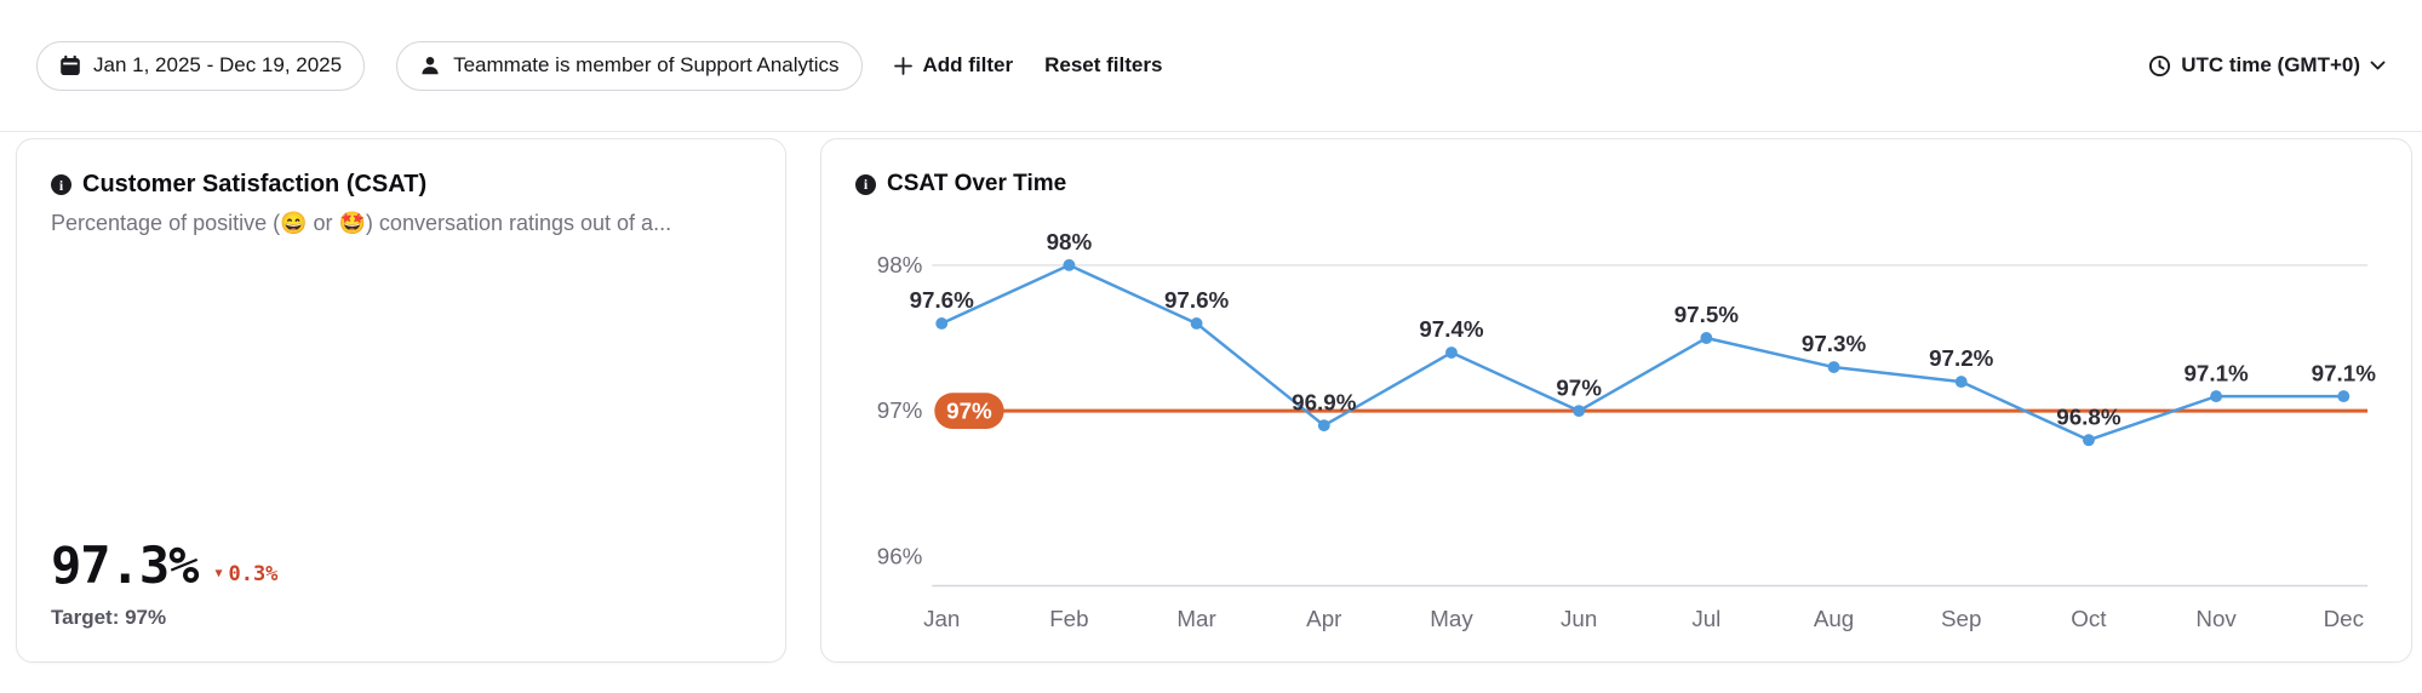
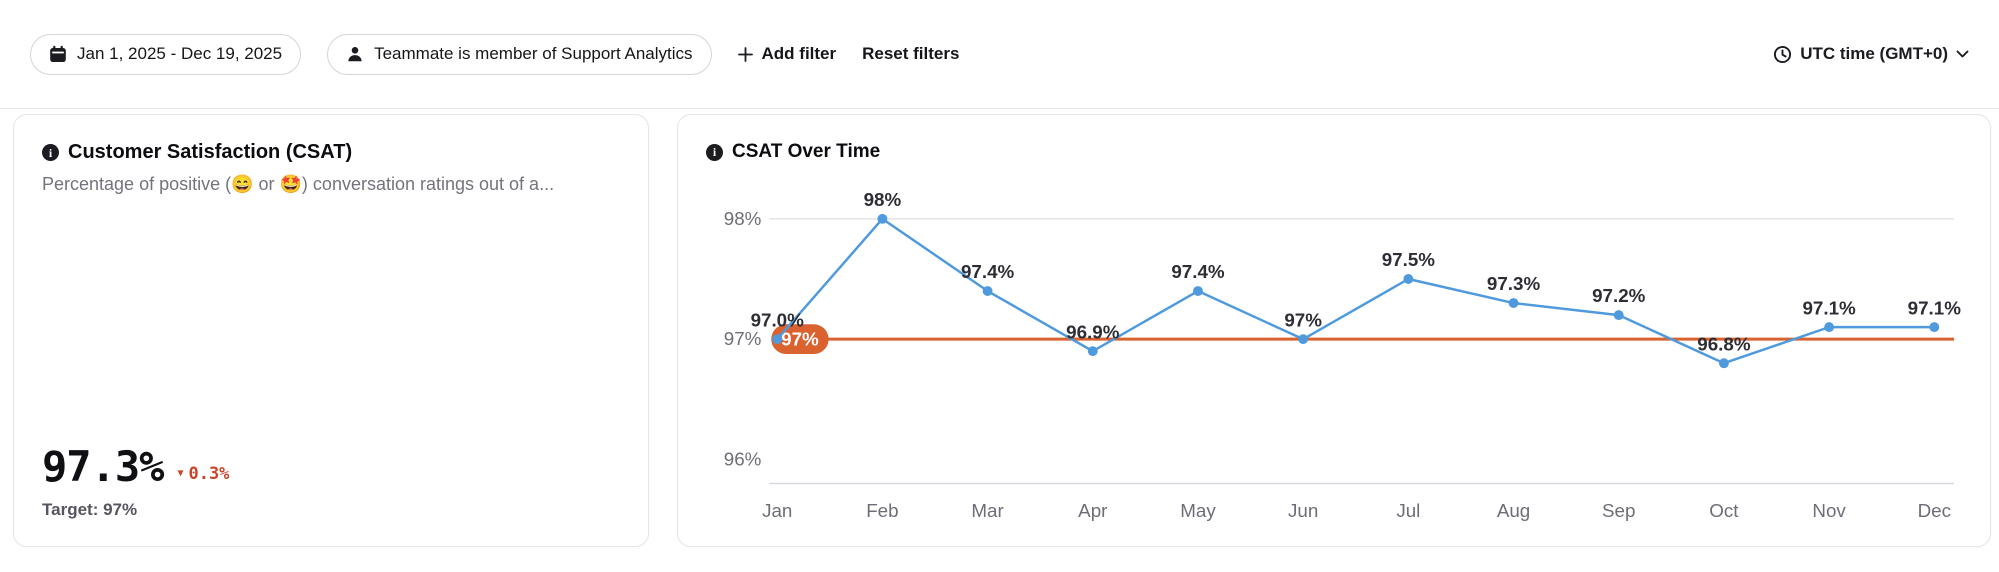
Jan: 97.6% -> 97.0%
Mar: 97.6% -> 97.4%
